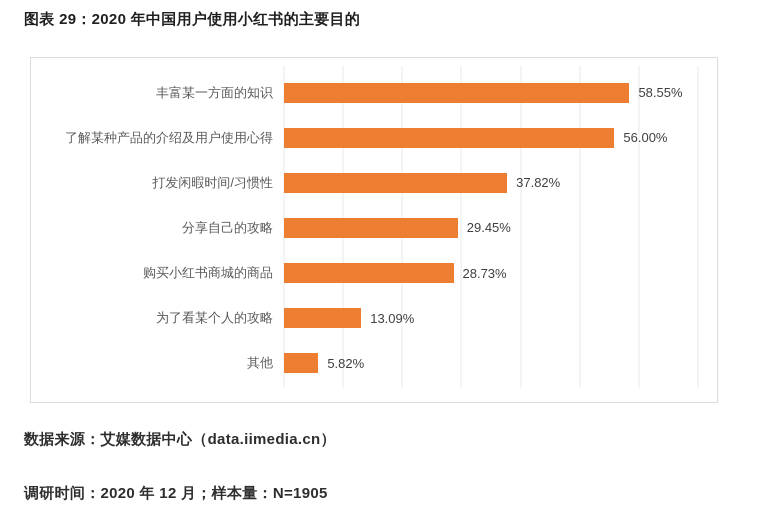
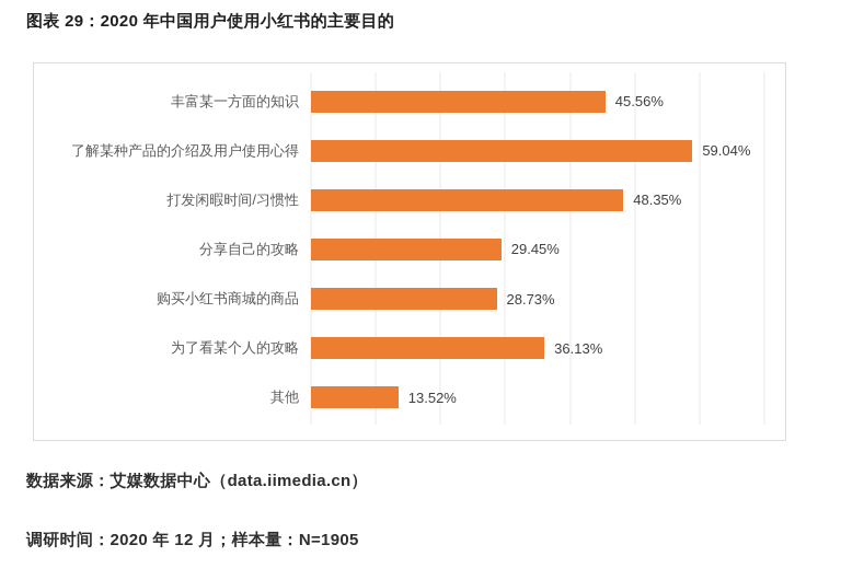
丰富某一方面的知识: 58.55% -> 45.56%
了解某种产品的介绍及用户使用心得: 56.00% -> 59.04%
打发闲暇时间/习惯性: 37.82% -> 48.35%
为了看某个人的攻略: 13.09% -> 36.13%
其他: 5.82% -> 13.52%
